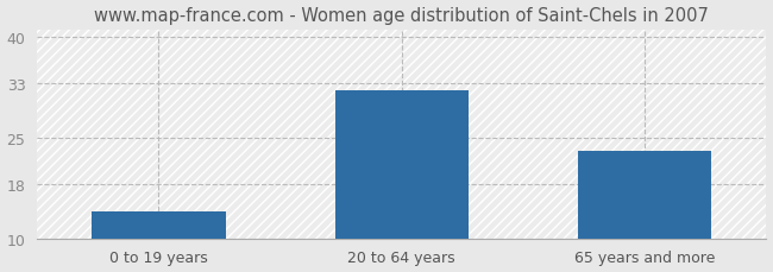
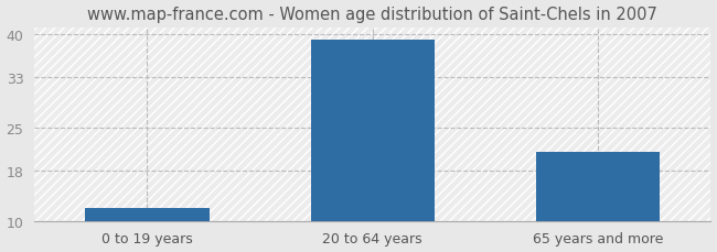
0 to 19 years: 14 -> 12
20 to 64 years: 32 -> 39
65 years and more: 23 -> 21
